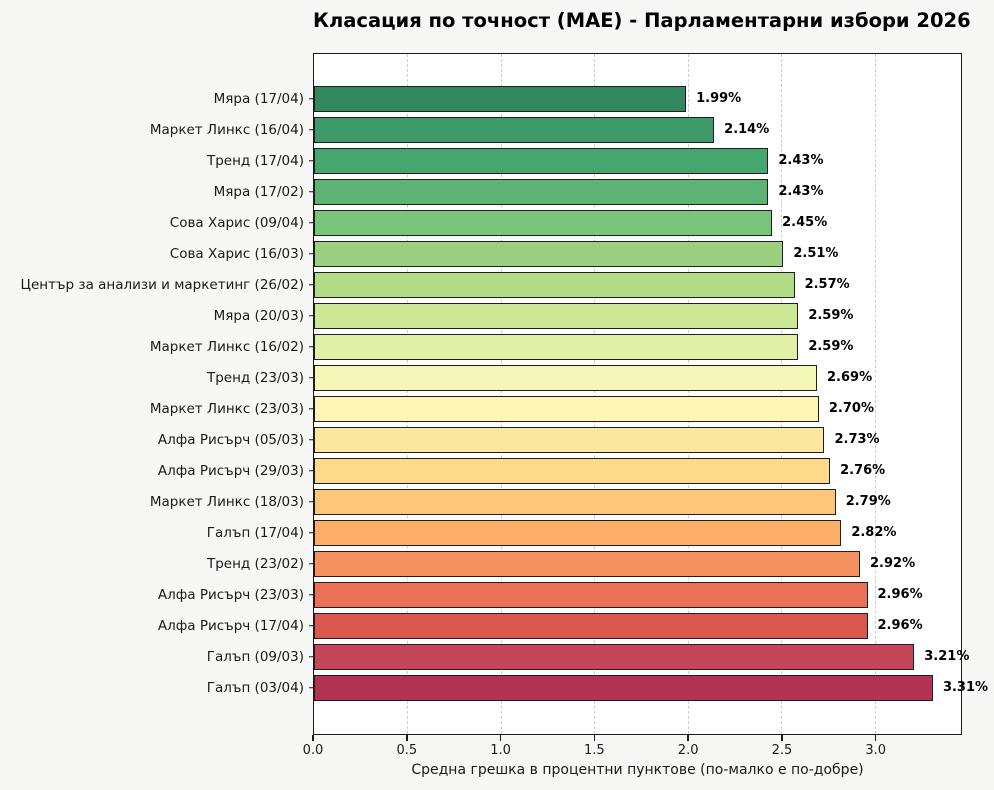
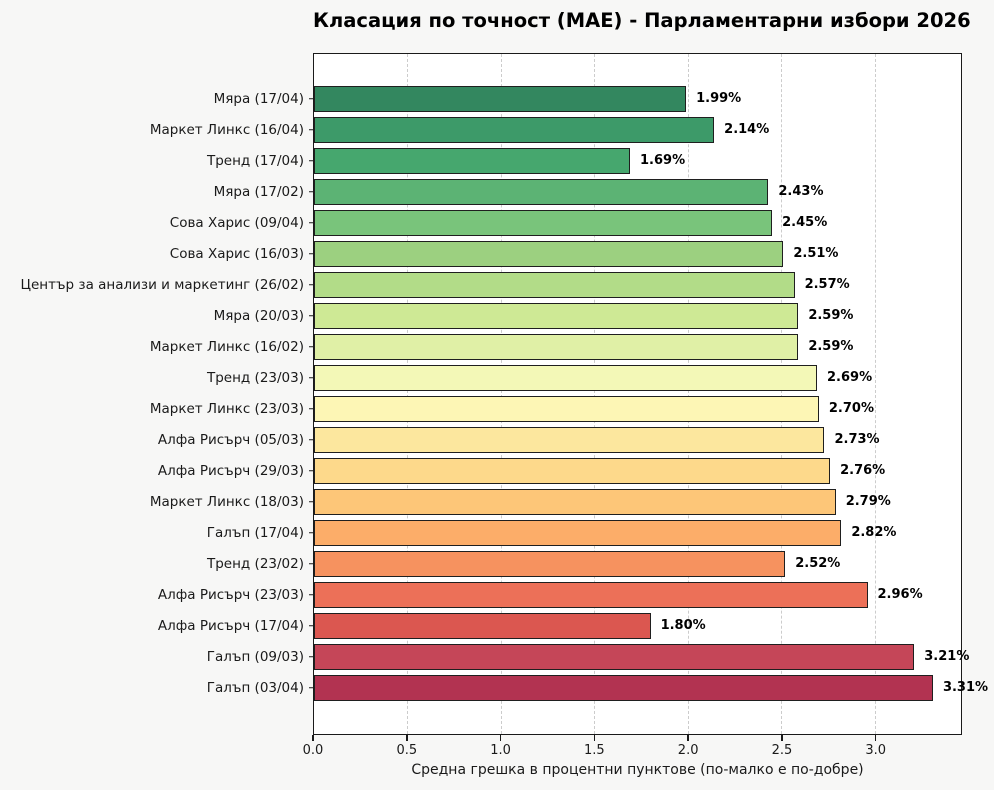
Тренд (17/04): 2.43% -> 1.69%
Тренд (23/02): 2.92% -> 2.52%
Алфа Рисърч (17/04): 2.96% -> 1.80%
